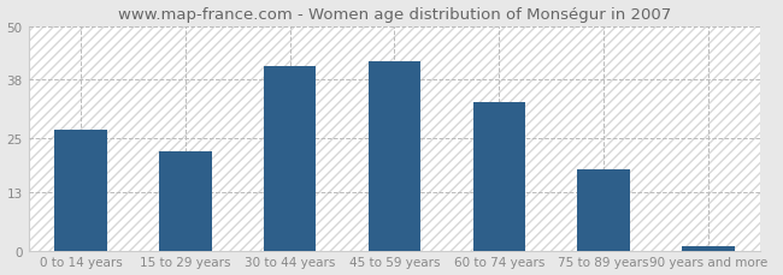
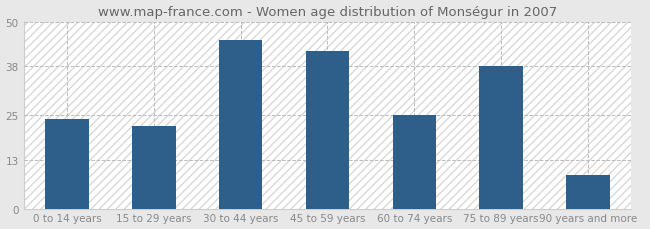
0 to 14 years: 27 -> 24
30 to 44 years: 41 -> 45
60 to 74 years: 33 -> 25
75 to 89 years: 18 -> 38
90 years and more: 1 -> 9
